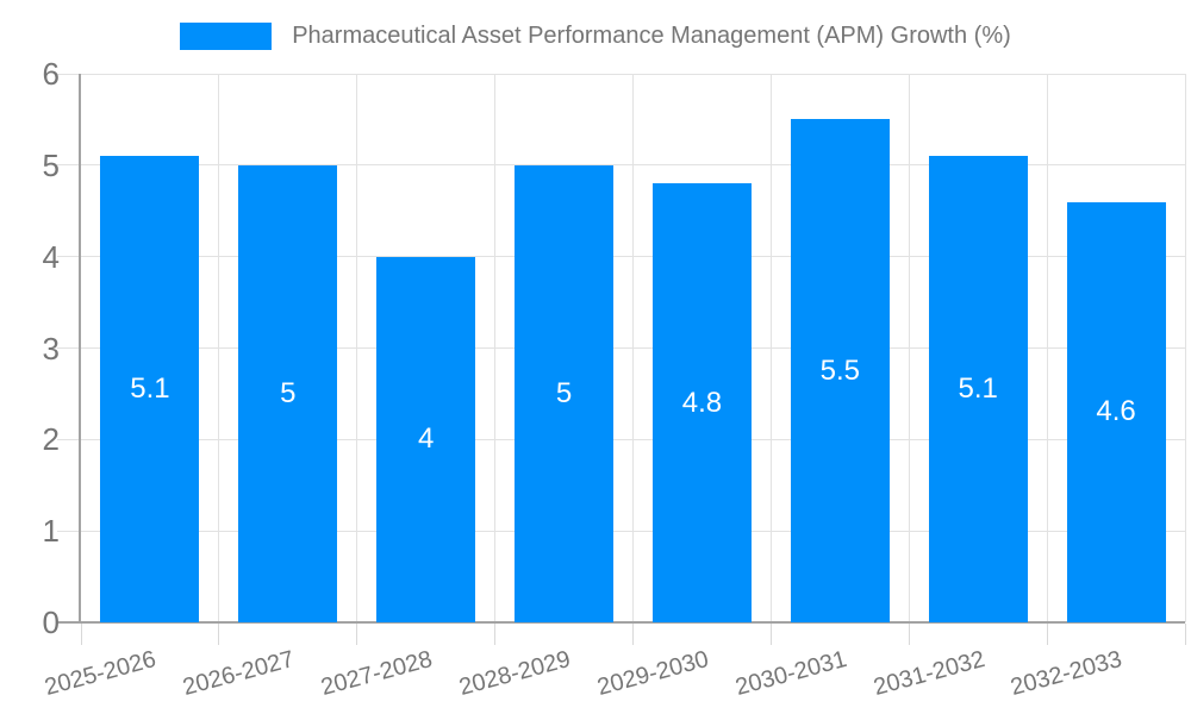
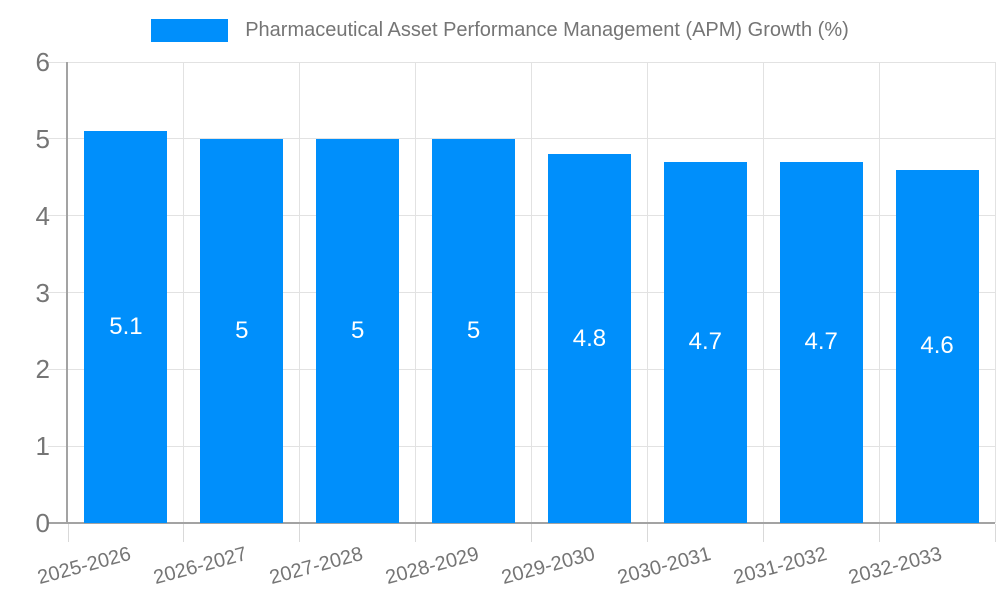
2027-2028: 4 -> 5
2030-2031: 5.5 -> 4.7
2031-2032: 5.1 -> 4.7
